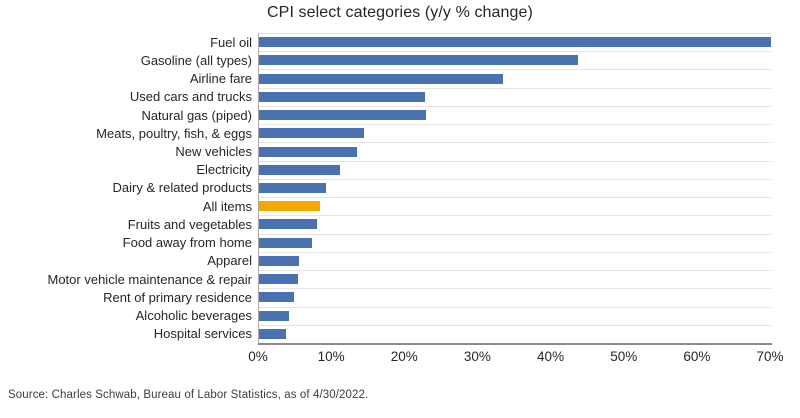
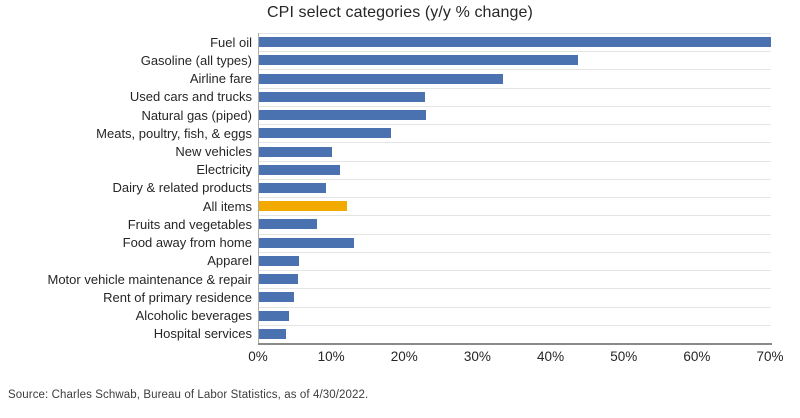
Meats, poultry, fish, & eggs: 14% -> 18%
New vehicles: 13% -> 10%
All items: 8% -> 12%
Food away from home: 7% -> 13%
